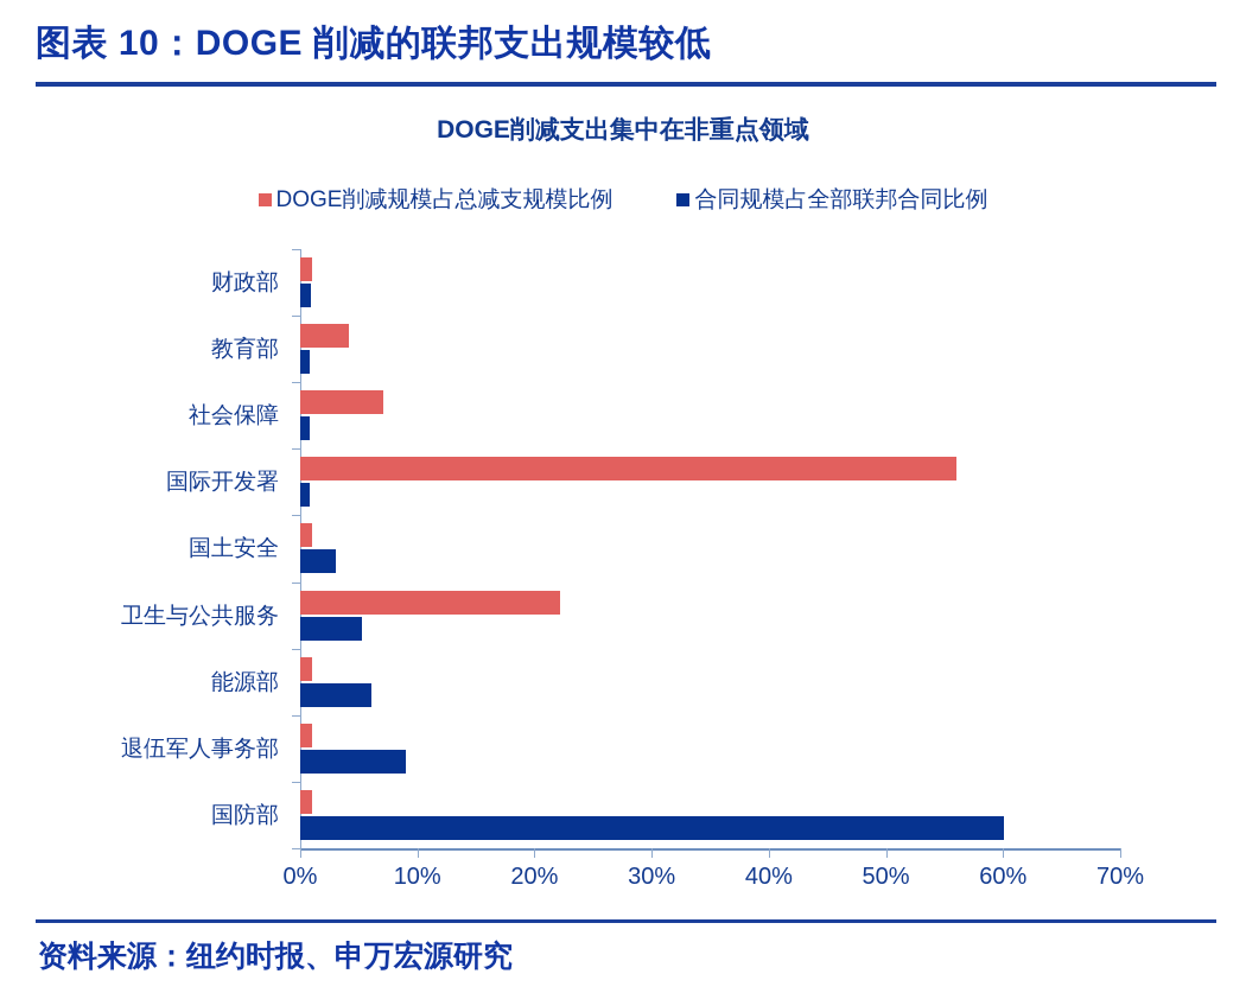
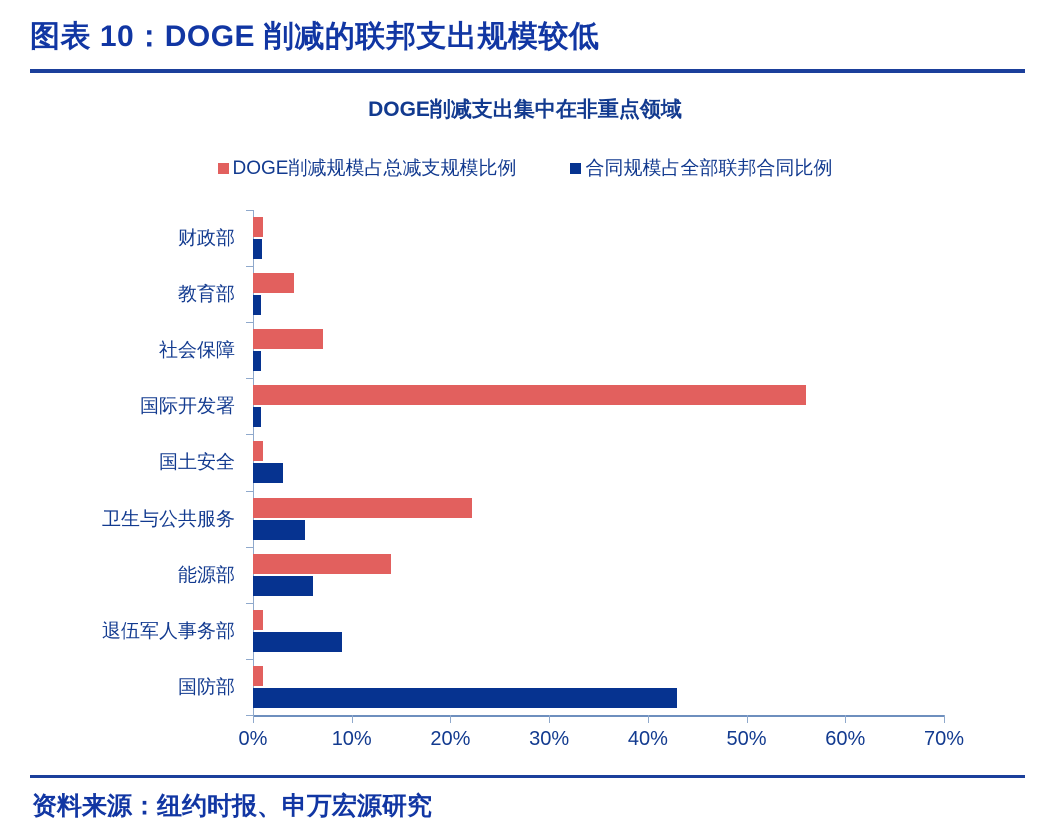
DOGE削减规模占总减支规模比例/能源部: 1% -> 14%
合同规模占全部联邦合同比例/国防部: 60% -> 43%
